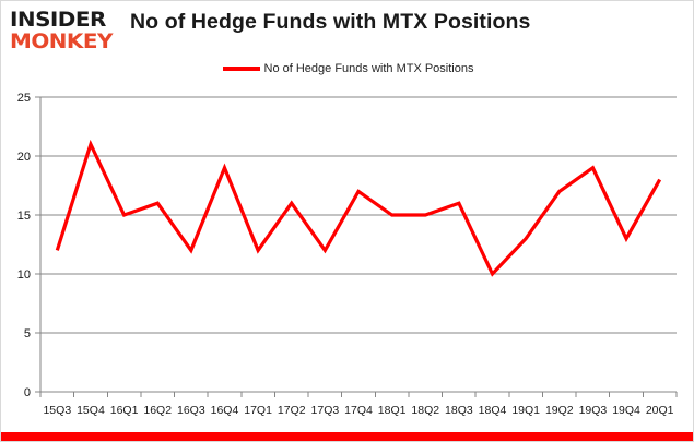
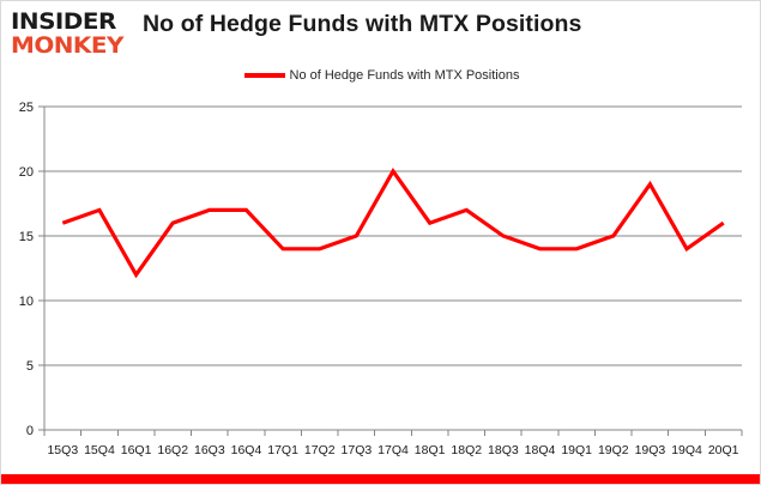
15Q3: 12 -> 16
15Q4: 21 -> 17
16Q1: 15 -> 12
16Q3: 12 -> 17
16Q4: 19 -> 17
17Q1: 12 -> 14
17Q2: 16 -> 14
17Q3: 12 -> 15
17Q4: 17 -> 20
18Q1: 15 -> 16
18Q2: 15 -> 17
18Q3: 16 -> 15
18Q4: 10 -> 14
19Q1: 13 -> 14
19Q2: 17 -> 15
19Q4: 13 -> 14
20Q1: 18 -> 16
